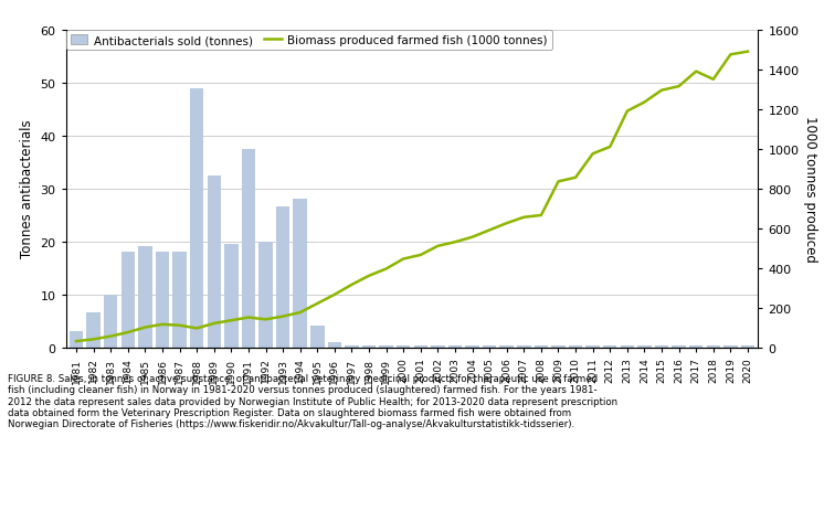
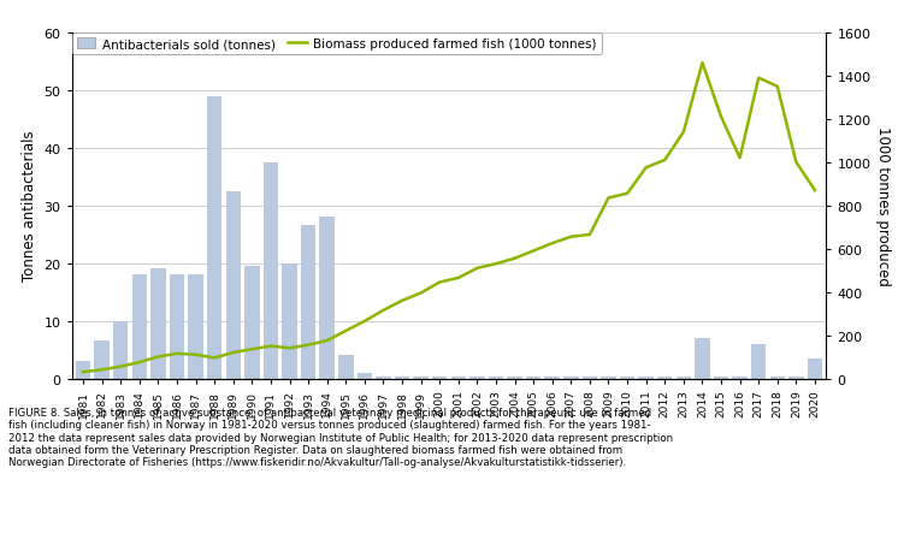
Biomass produced farmed fish (1000 tonnes)/2013: 1190 -> 1140
Antibacterials sold (tonnes)/2014: 0.3 -> 7.0
Biomass produced farmed fish (1000 tonnes)/2014: 1240 -> 1460
Biomass produced farmed fish (1000 tonnes)/2015: 1300 -> 1210
Biomass produced farmed fish (1000 tonnes)/2016: 1320 -> 1020
Antibacterials sold (tonnes)/2017: 0.3 -> 6.0
Biomass produced farmed fish (1000 tonnes)/2019: 1480 -> 1000
Antibacterials sold (tonnes)/2020: 0.3 -> 3.5
Biomass produced farmed fish (1000 tonnes)/2020: 1490 -> 870
